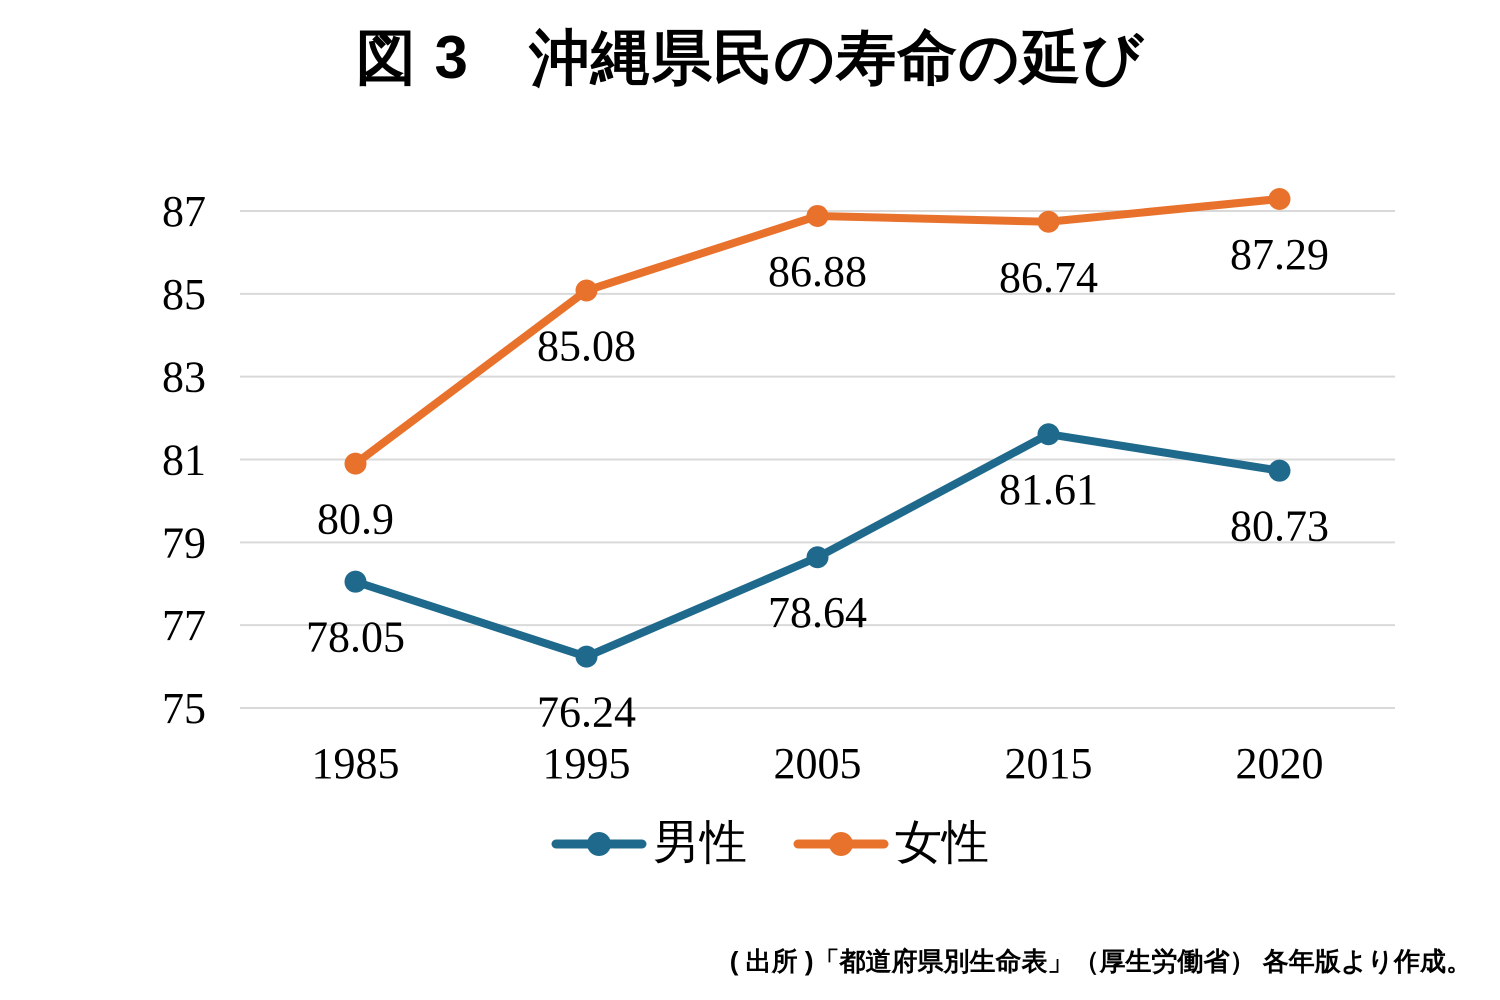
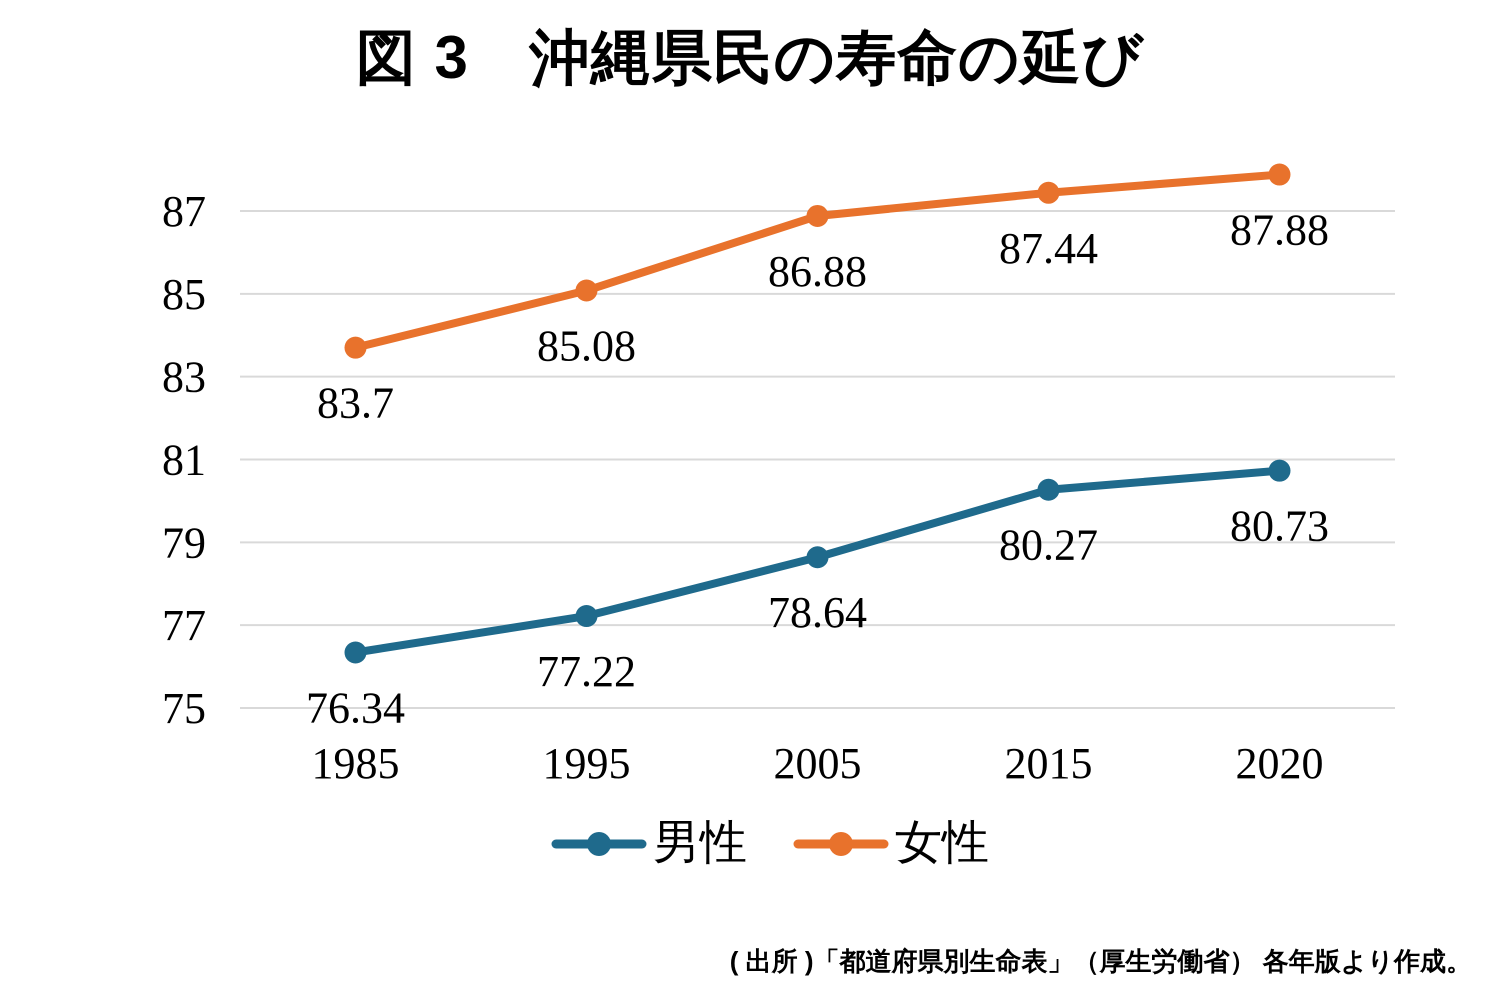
男性/1985: 78.05 -> 76.34
女性/1985: 80.9 -> 83.7
男性/1995: 76.24 -> 77.22
男性/2015: 81.61 -> 80.27
女性/2015: 86.74 -> 87.44
女性/2020: 87.29 -> 87.88
